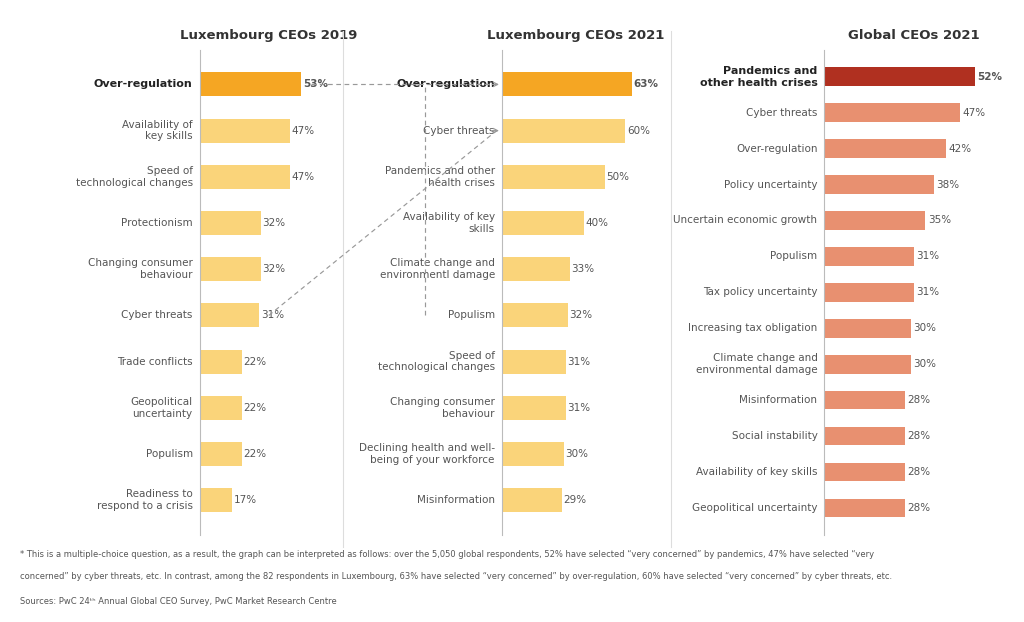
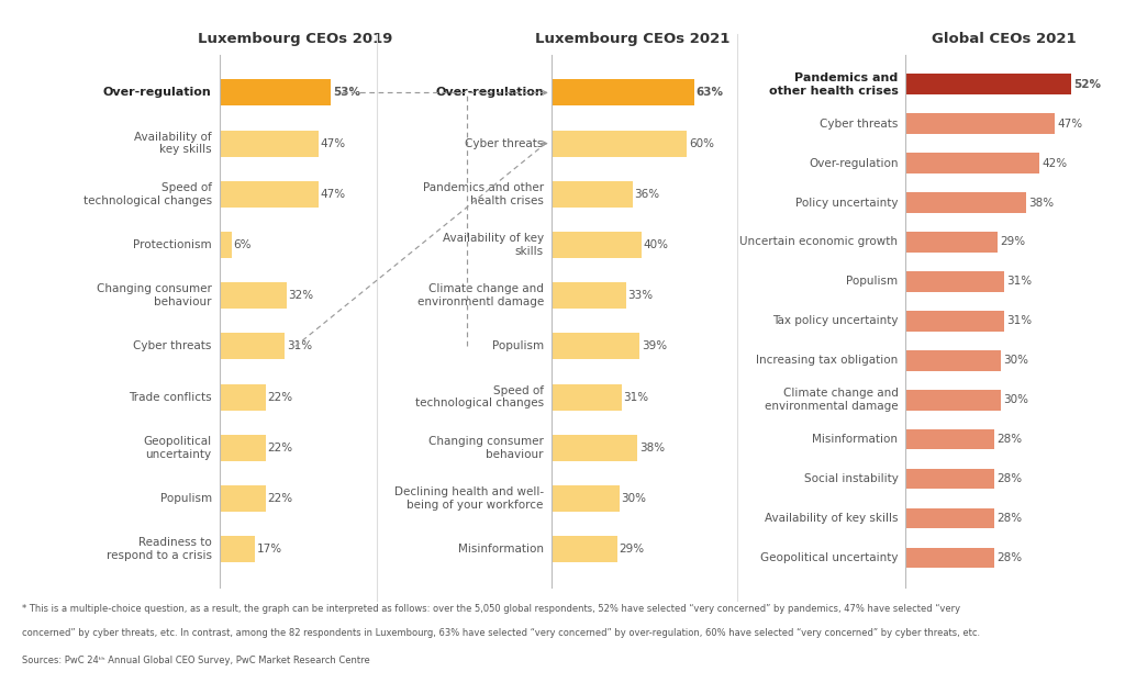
Luxembourg CEOs 2019/Protectionism: 32% -> 6%
Luxembourg CEOs 2021/Pandemics and other health crises: 50% -> 36%
Luxembourg CEOs 2021/Populism: 32% -> 39%
Luxembourg CEOs 2021/Changing consumer behaviour: 31% -> 38%
Global CEOs 2021/Uncertain economic growth: 35% -> 29%
